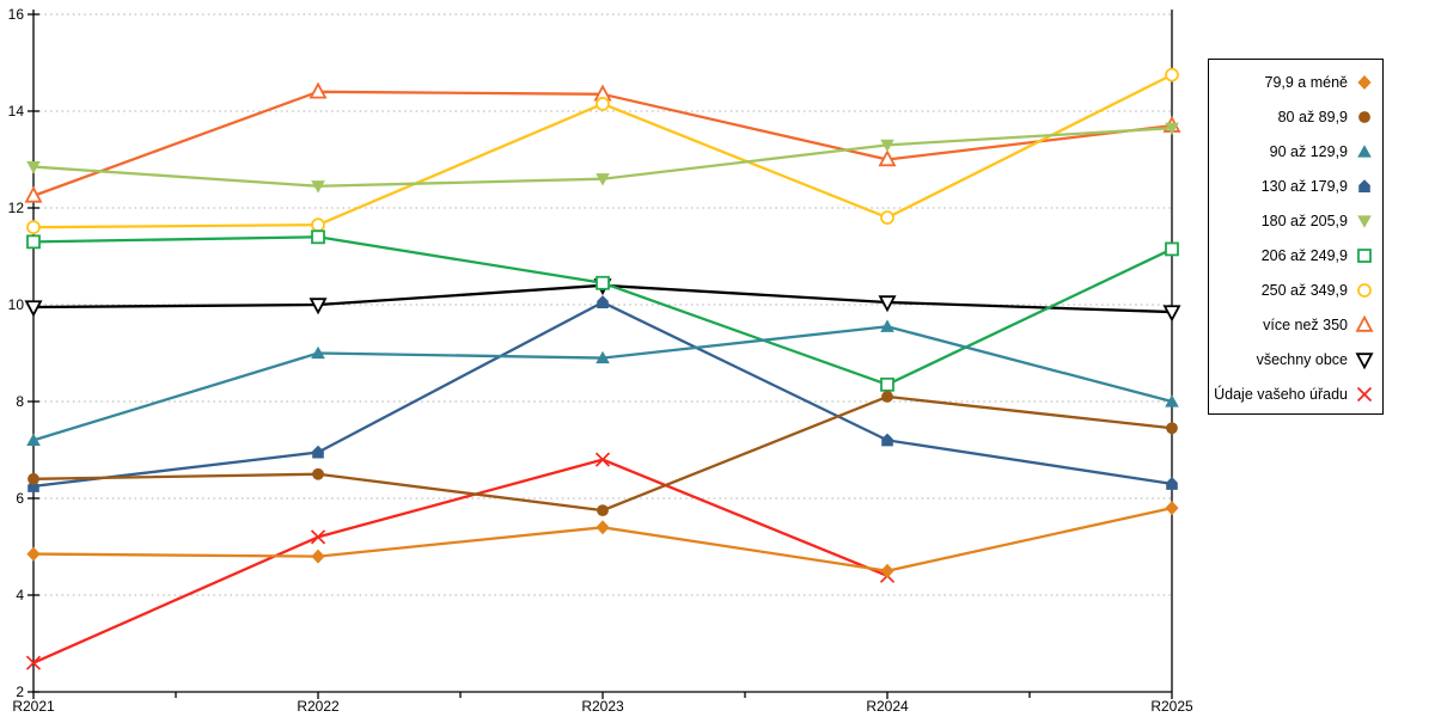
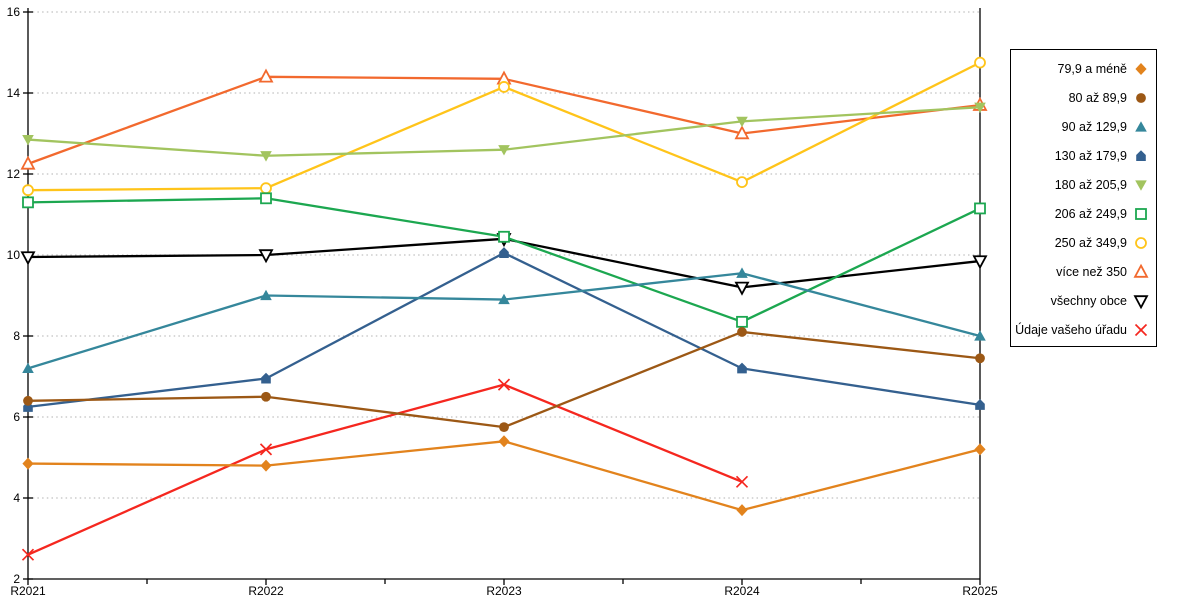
79,9 a méně/R2024: 4.5 -> 3.7
všechny obce/R2024: 10.1 -> 9.2
79,9 a méně/R2025: 5.8 -> 5.2
